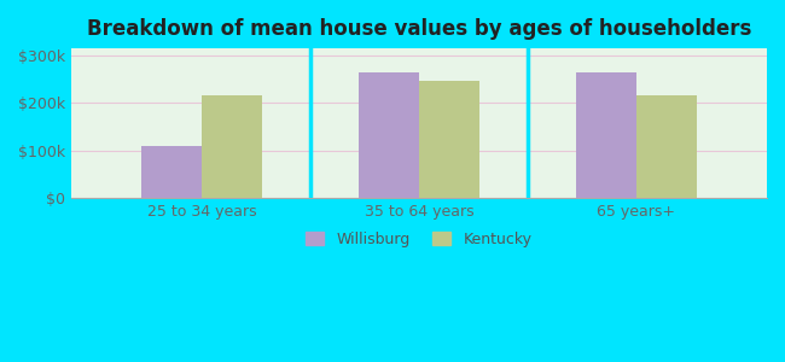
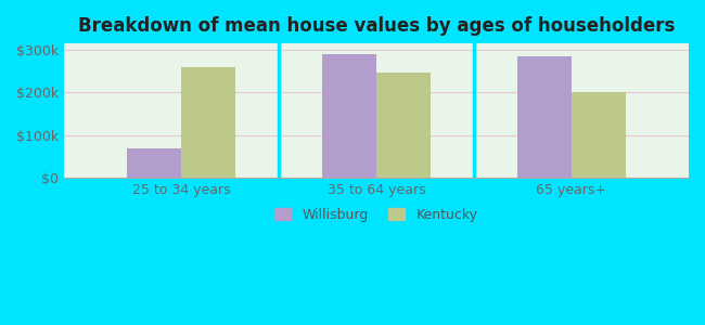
Willisburg/25 to 34 years: $110k -> $70k
Kentucky/25 to 34 years: $217k -> $260k
Willisburg/35 to 64 years: $265k -> $290k
Willisburg/65 years+: $265k -> $285k
Kentucky/65 years+: $217k -> $200k
